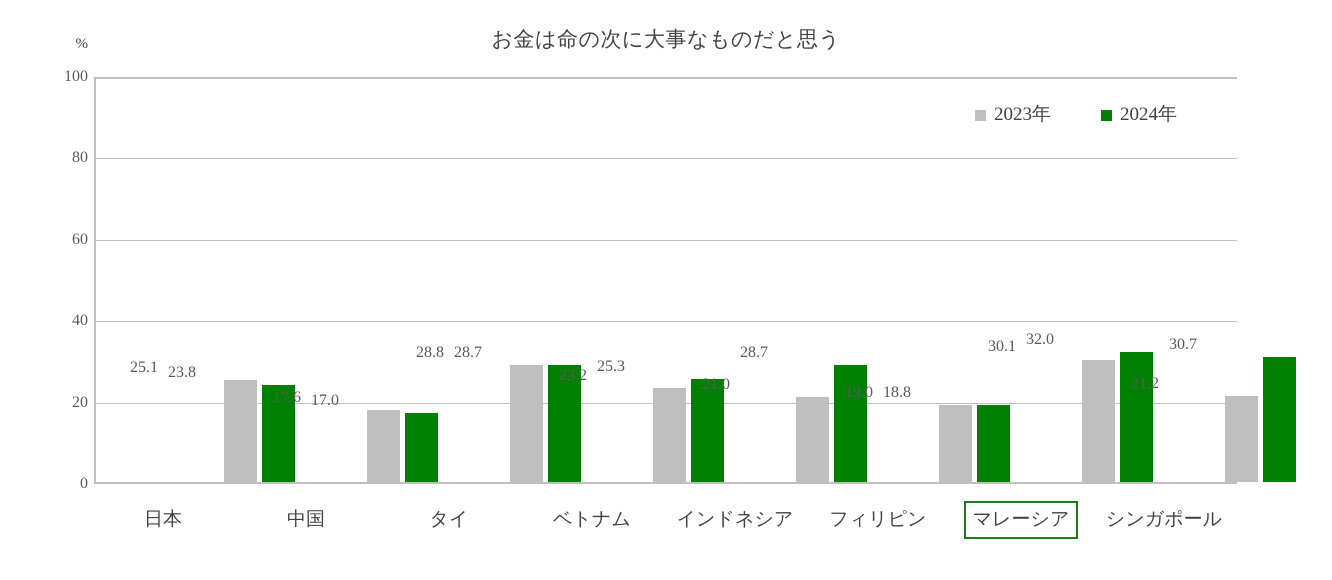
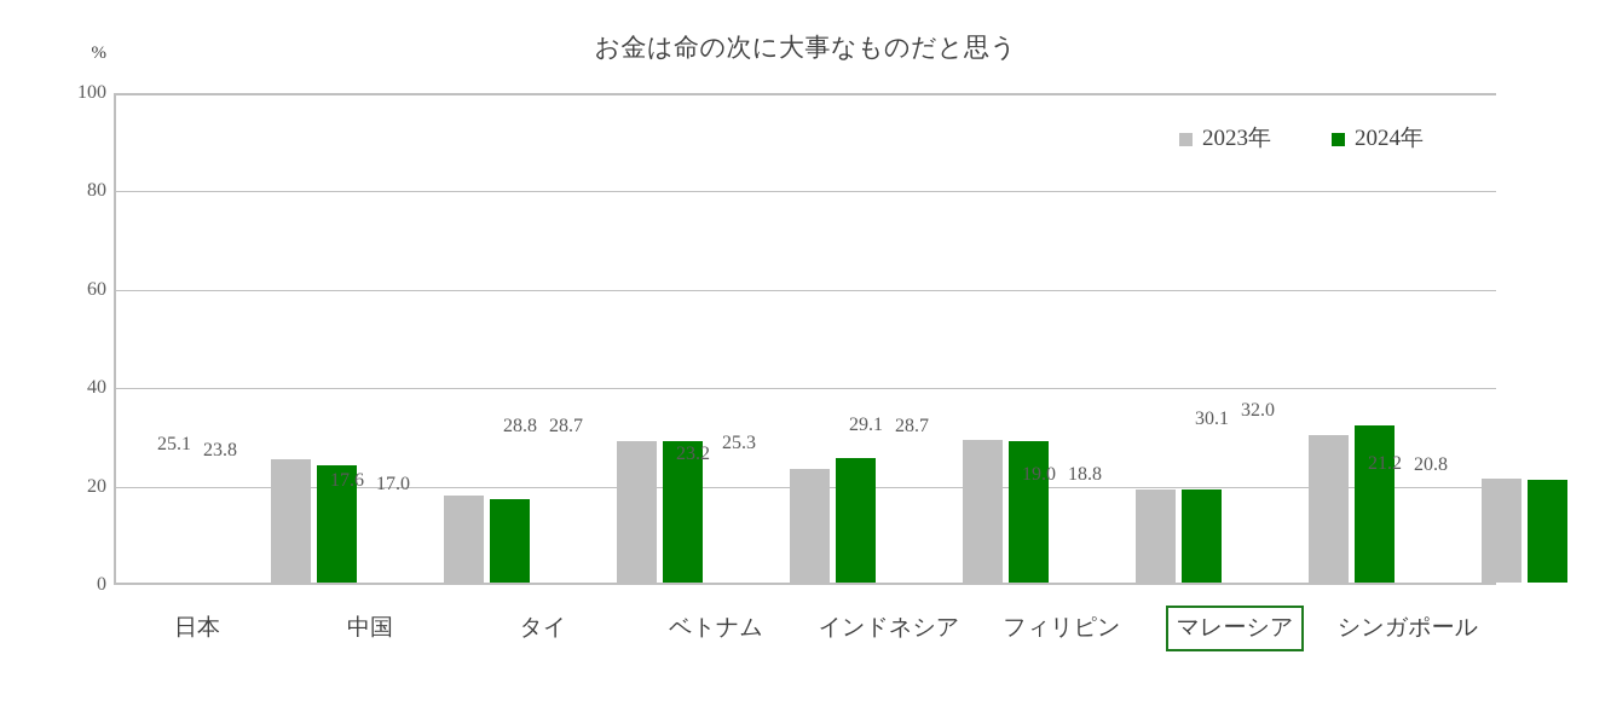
2023年/インドネシア: 21.0 -> 29.1
2024年/シンガポール: 30.7 -> 20.8
